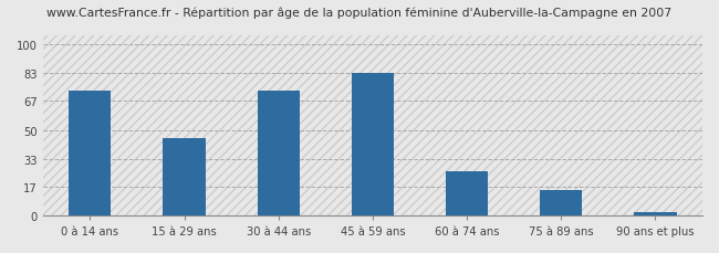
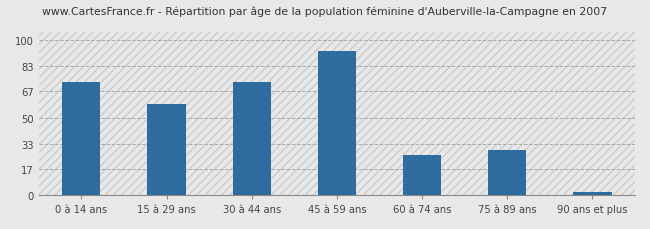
15 à 29 ans: 45 -> 59
45 à 59 ans: 83 -> 93
75 à 89 ans: 15 -> 29
